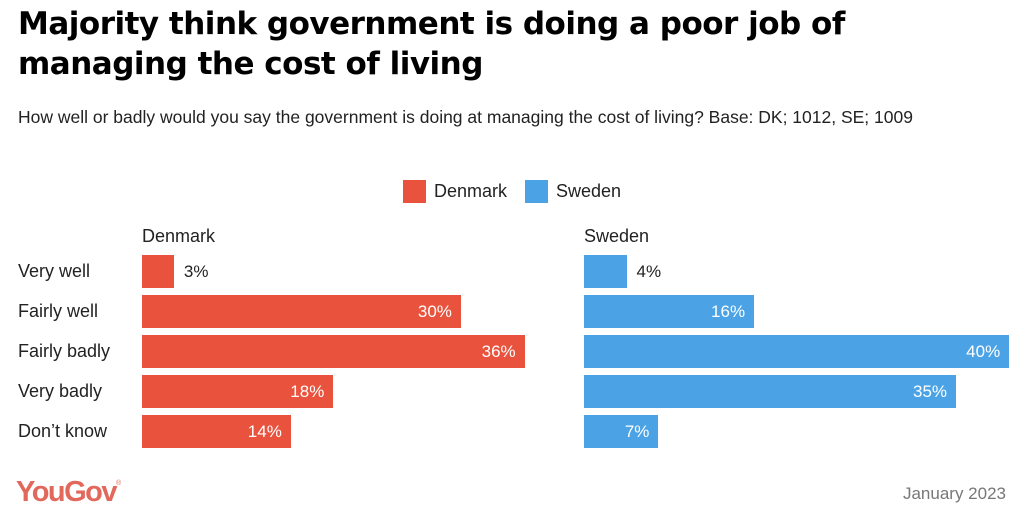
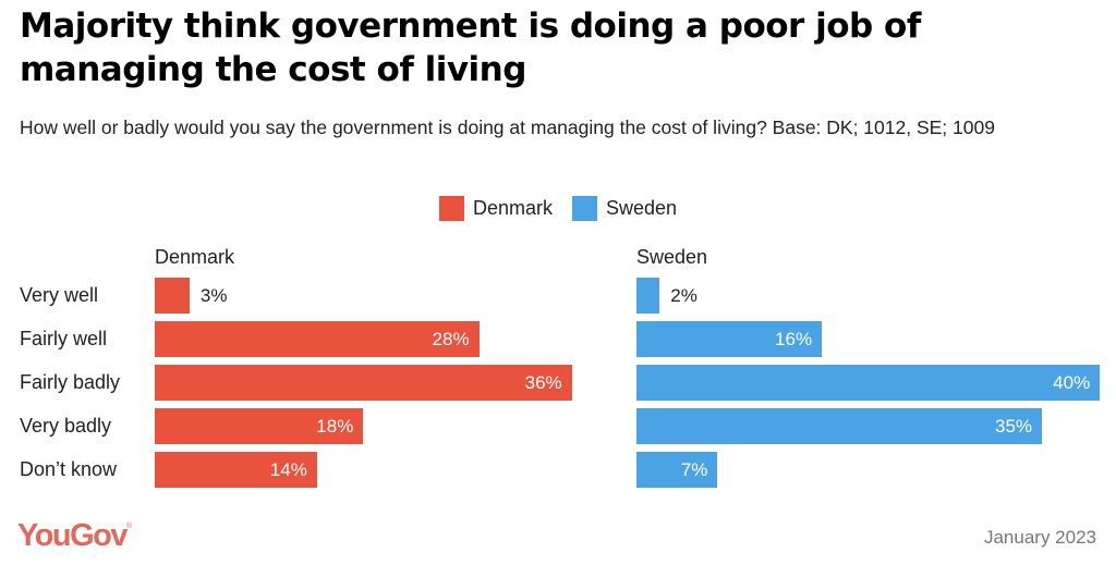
Sweden/Very well: 4% -> 2%
Denmark/Fairly well: 30% -> 28%
